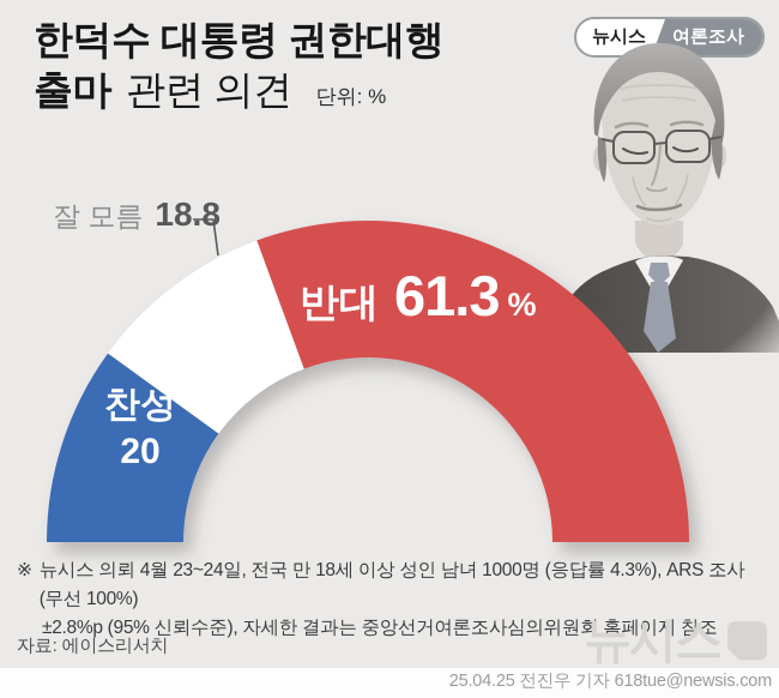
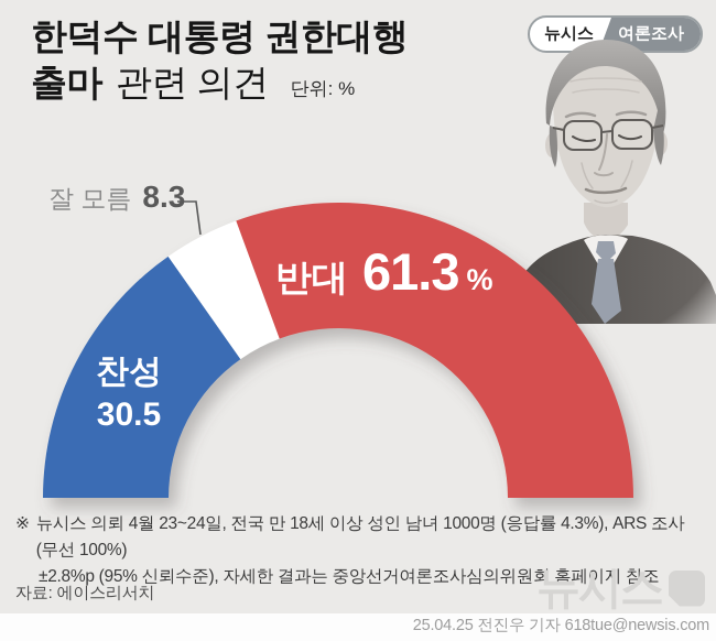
찬성: 20 -> 30.5
잘 모름: 18.8 -> 8.3
